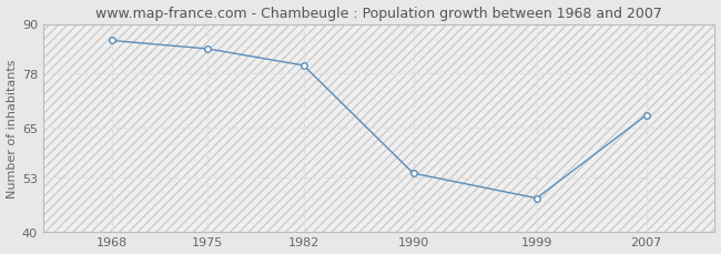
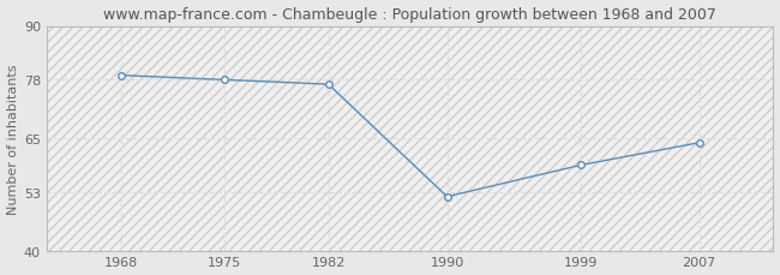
1968: 86 -> 79
1975: 84 -> 78
1982: 80 -> 77
1990: 54 -> 52
1999: 48 -> 59
2007: 68 -> 64
